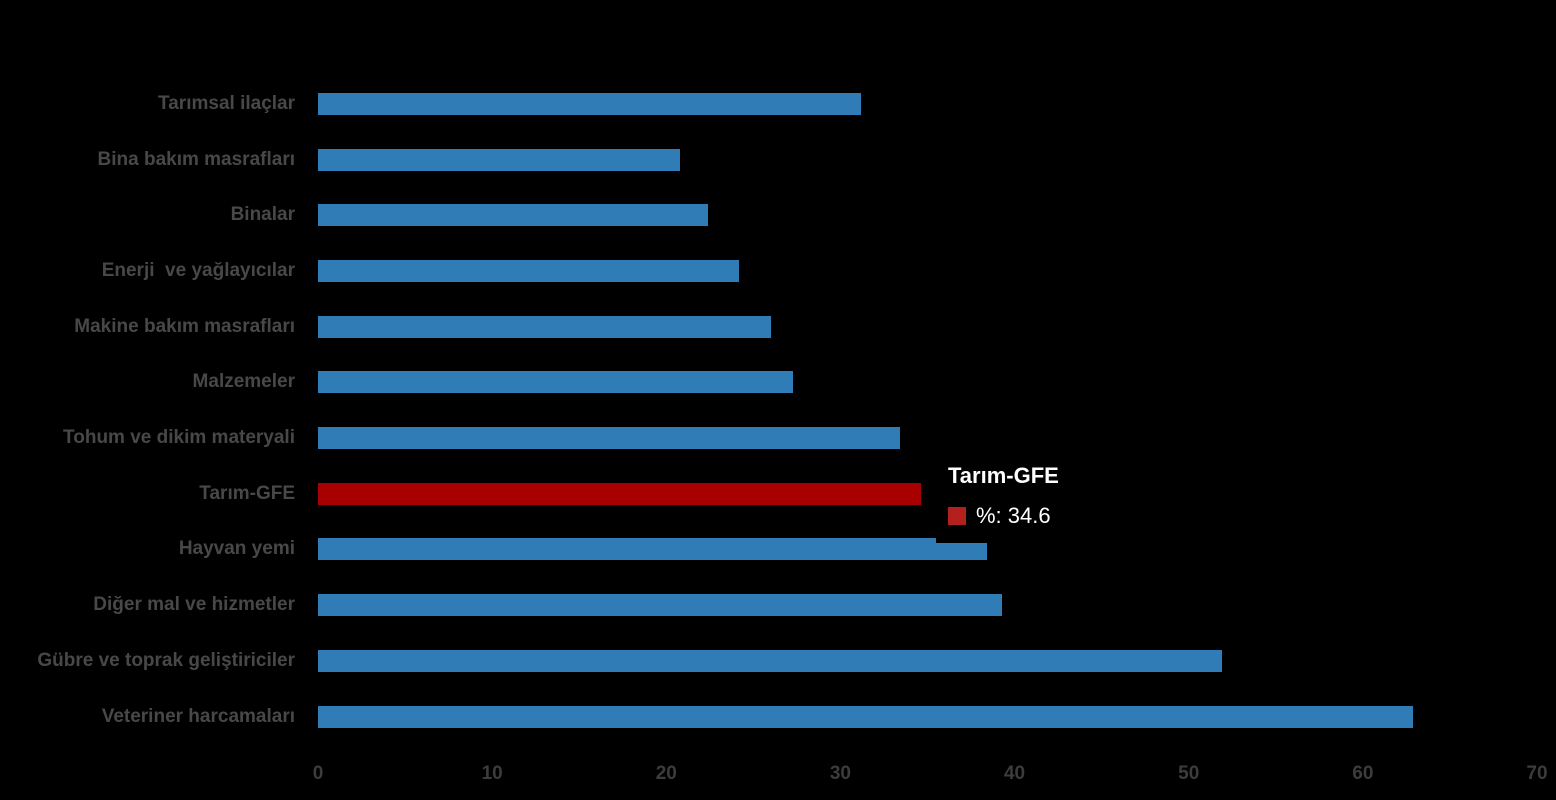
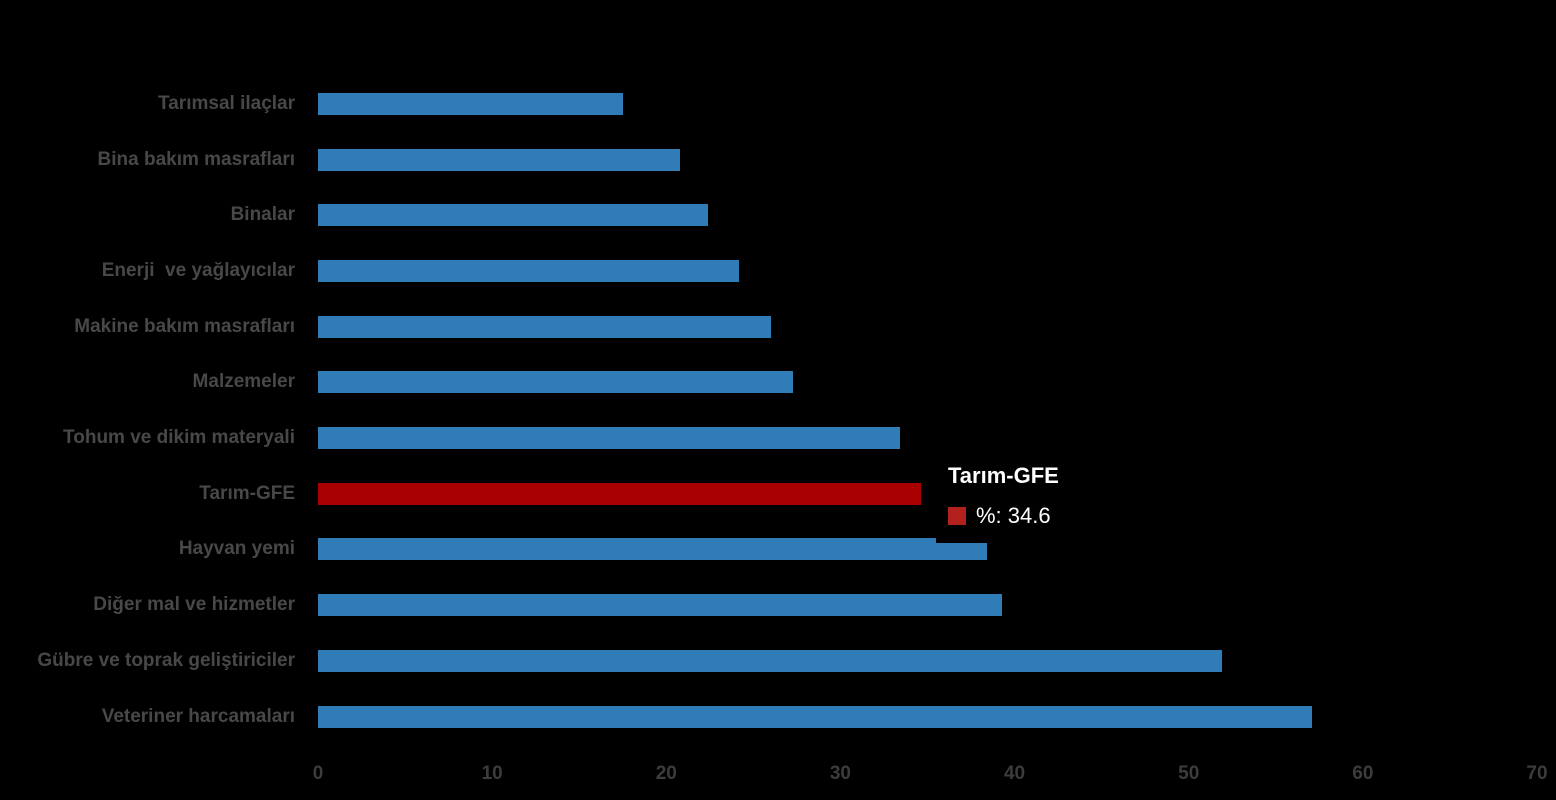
Tarımsal ilaçlar: 31.2 -> 17.5
Veteriner harcamaları: 62.9 -> 57.1
